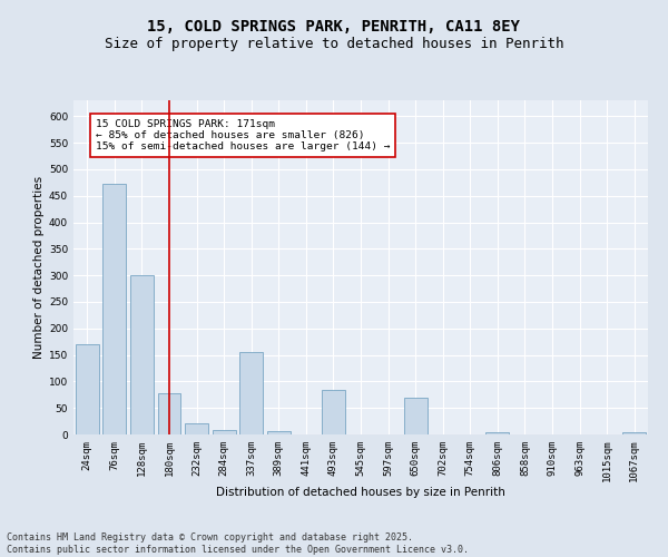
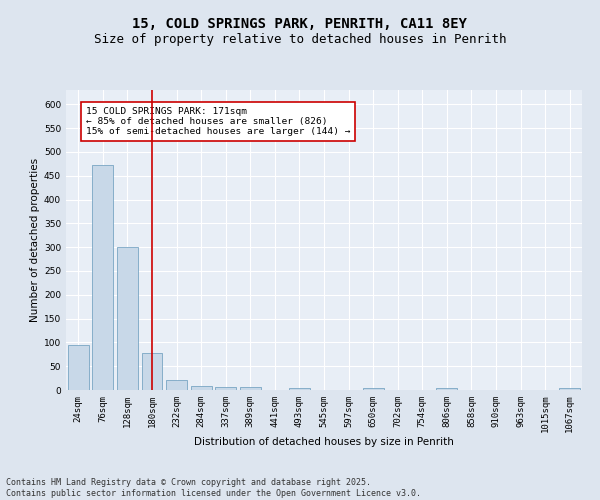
24sqm: 170 -> 95
337sqm: 155 -> 7
493sqm: 85 -> 5
650sqm: 70 -> 5
